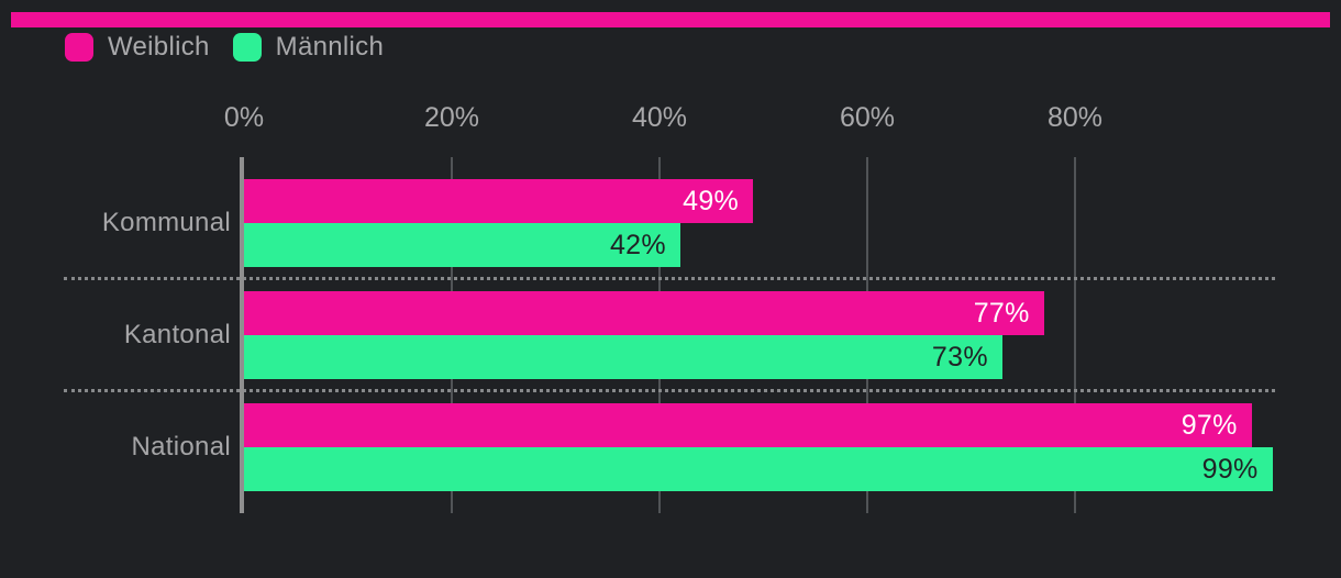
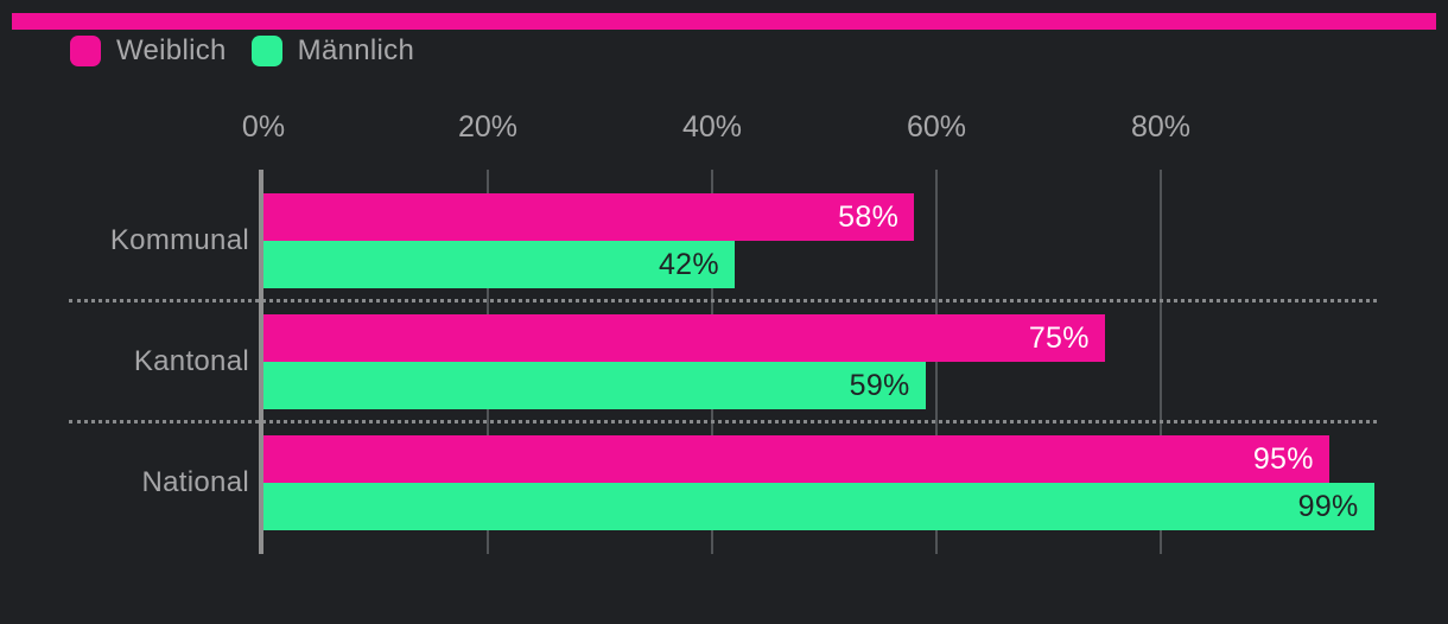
Weiblich/Kommunal: 49% -> 58%
Weiblich/Kantonal: 77% -> 75%
Männlich/Kantonal: 73% -> 59%
Weiblich/National: 97% -> 95%
